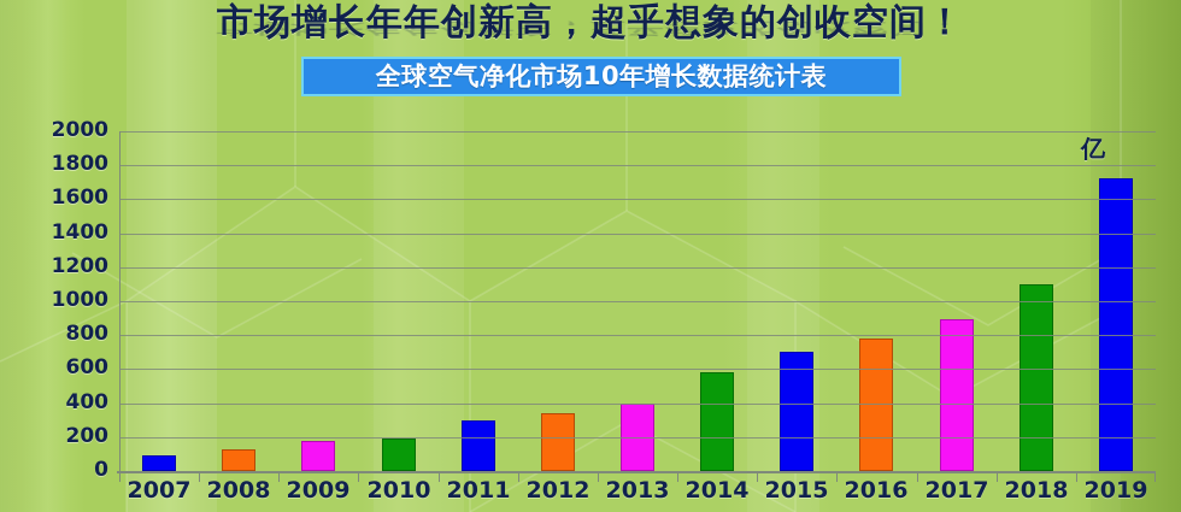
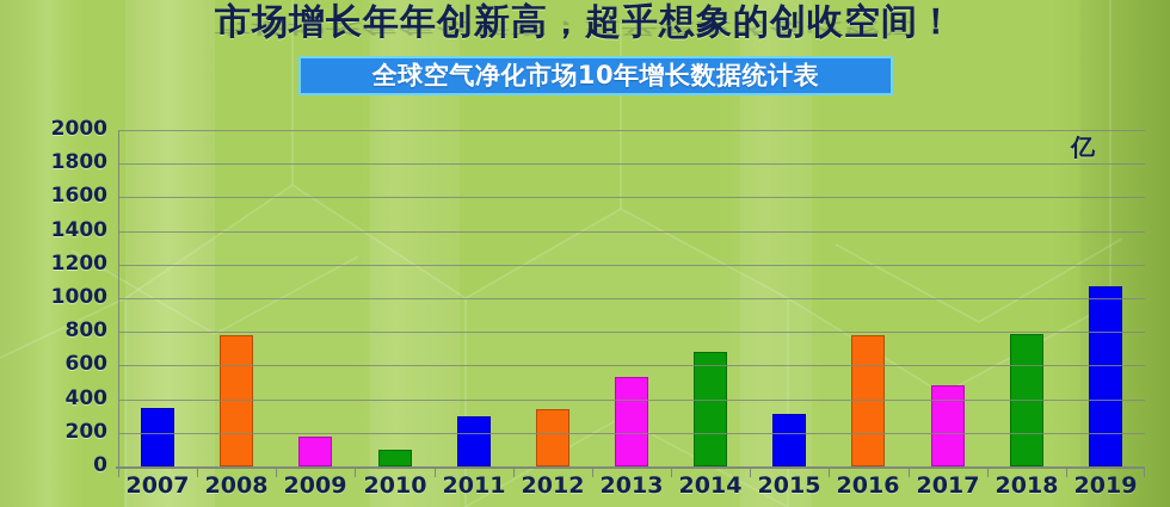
2007: 90 -> 350
2008: 130 -> 780
2010: 200 -> 100
2013: 400 -> 530
2014: 580 -> 680
2015: 700 -> 310
2017: 900 -> 480
2018: 1100 -> 790
2019: 1720 -> 1070
